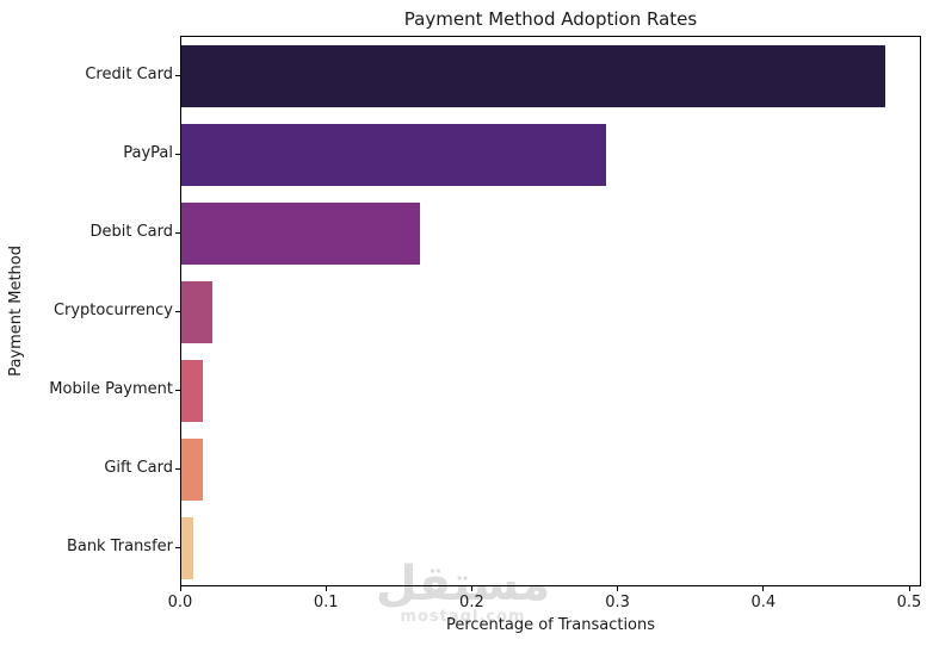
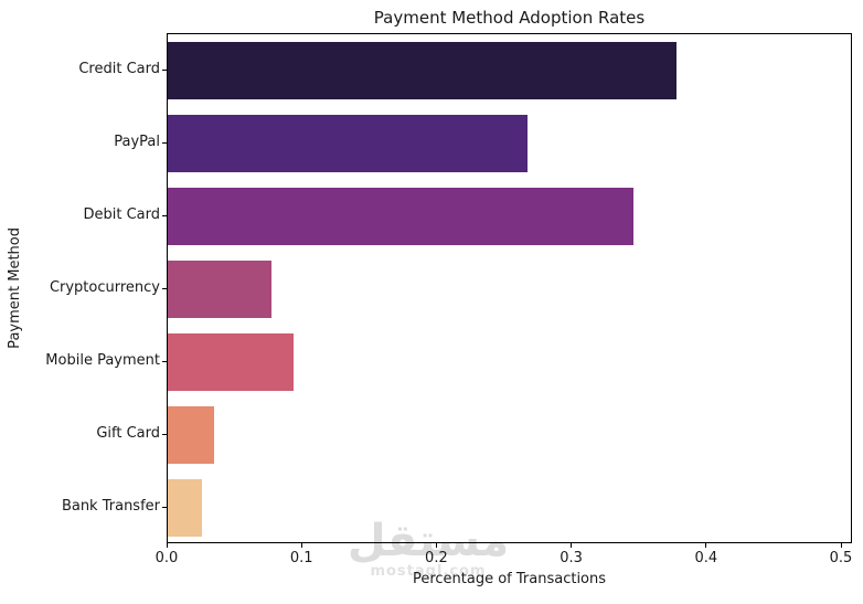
Credit Card: 0.483 -> 0.377
PayPal: 0.291 -> 0.267
Debit Card: 0.164 -> 0.345
Cryptocurrency: 0.021 -> 0.077
Mobile Payment: 0.015 -> 0.093
Gift Card: 0.015 -> 0.034
Bank Transfer: 0.008 -> 0.025
